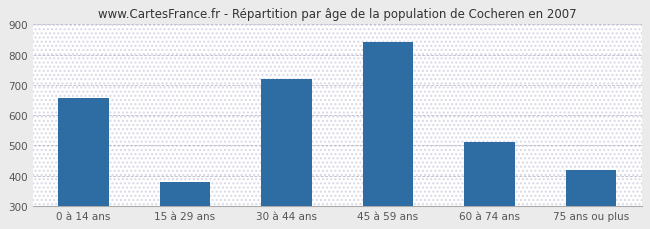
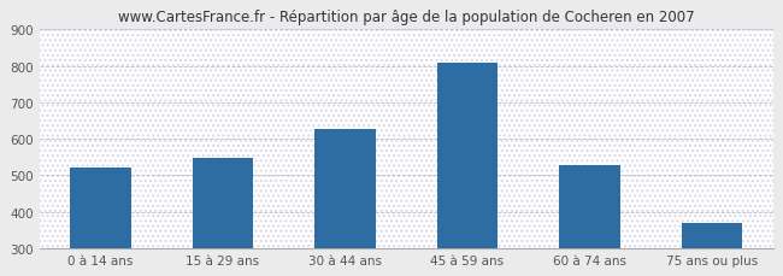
0 à 14 ans: 655 -> 522
15 à 29 ans: 380 -> 546
30 à 44 ans: 720 -> 628
45 à 59 ans: 840 -> 808
60 à 74 ans: 510 -> 528
75 ans ou plus: 420 -> 370
